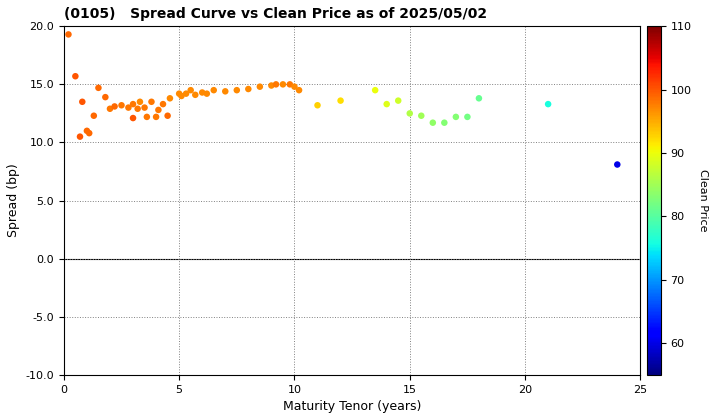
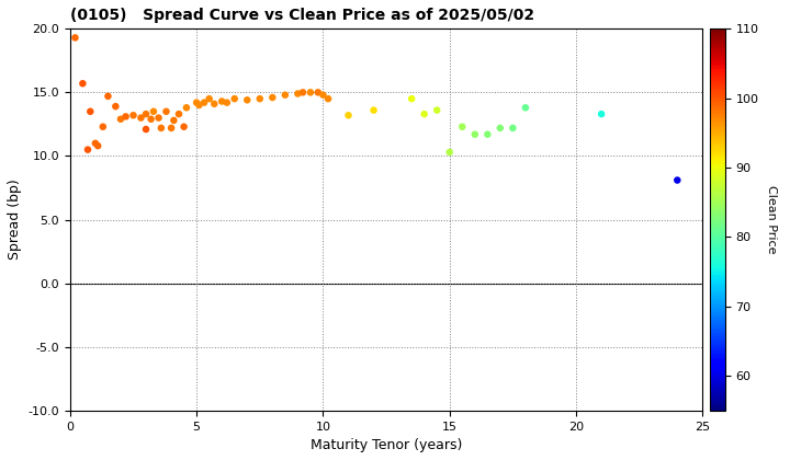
15: 12.5 -> 10.3
